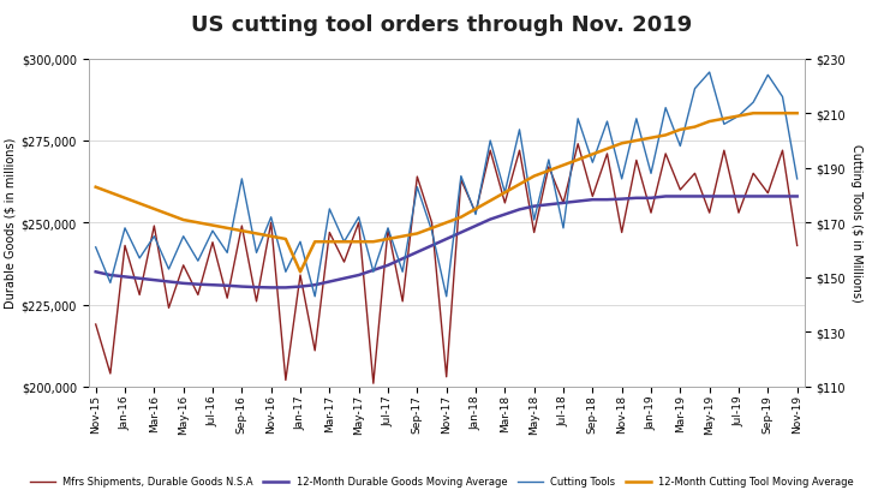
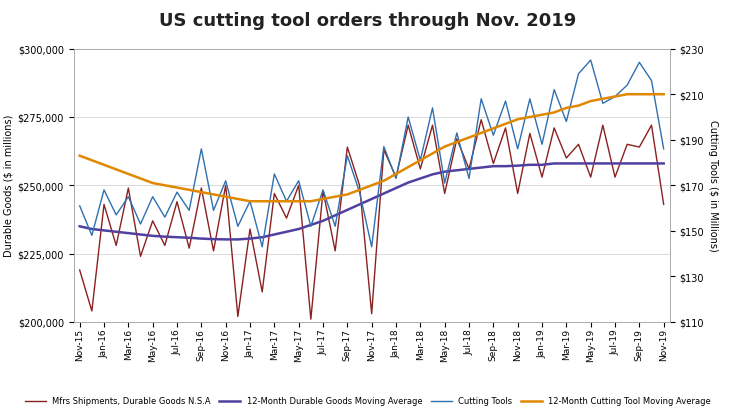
12-Month Cutting Tool Moving Average/Jan-17: $152 -> $163
Cutting Tools/Jul-18: $168 -> $173
Mfrs Shipments, Durable Goods N.S.A/Sep-19: $259,000 -> $264,000
